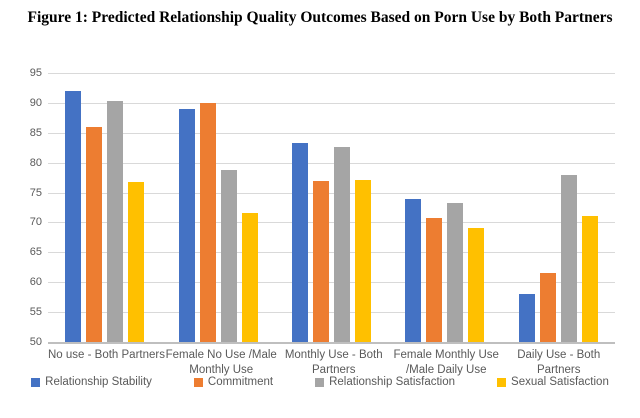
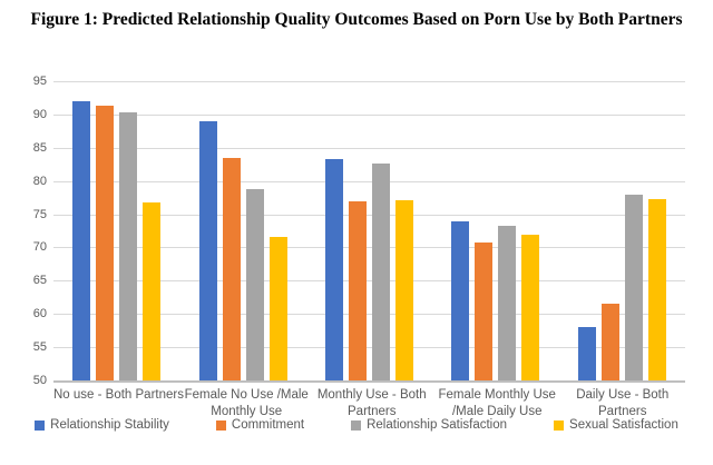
Commitment/No use - Both Partners: 86 -> 91
Commitment/Female No Use /Male Monthly Use: 90 -> 84
Sexual Satisfaction/Female Monthly Use /Male Daily Use: 69 -> 72
Sexual Satisfaction/Daily Use - Both Partners: 71 -> 77
